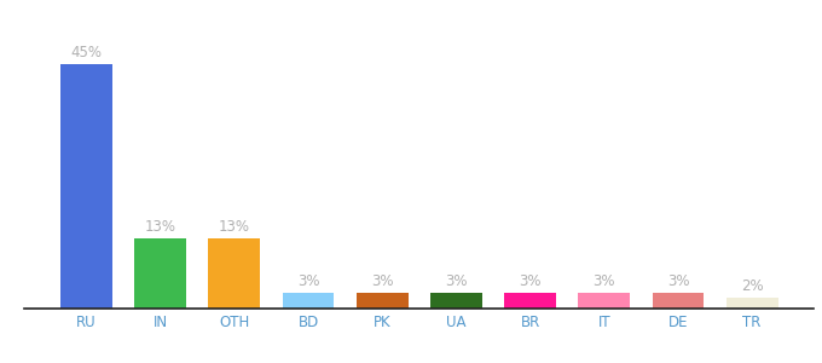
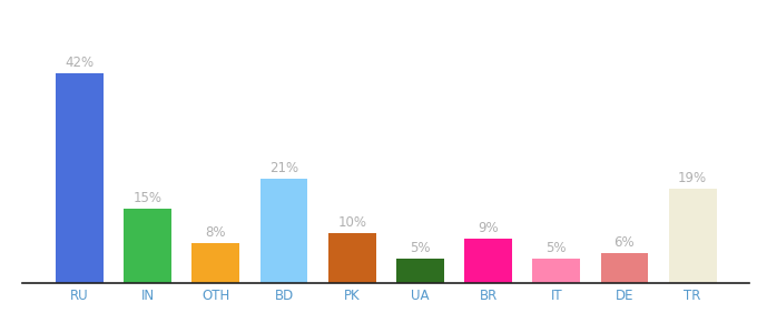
RU: 45% -> 42%
IN: 13% -> 15%
OTH: 13% -> 8%
BD: 3% -> 21%
PK: 3% -> 10%
UA: 3% -> 5%
BR: 3% -> 9%
IT: 3% -> 5%
DE: 3% -> 6%
TR: 2% -> 19%
